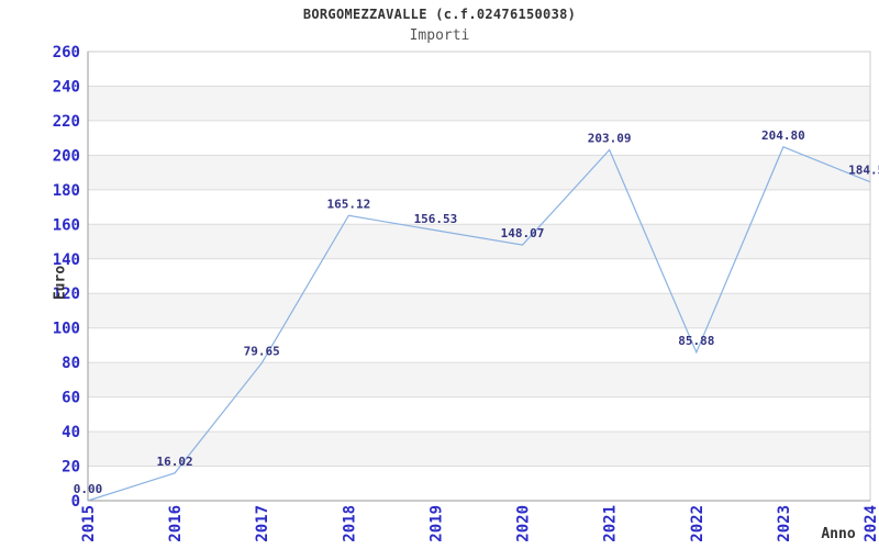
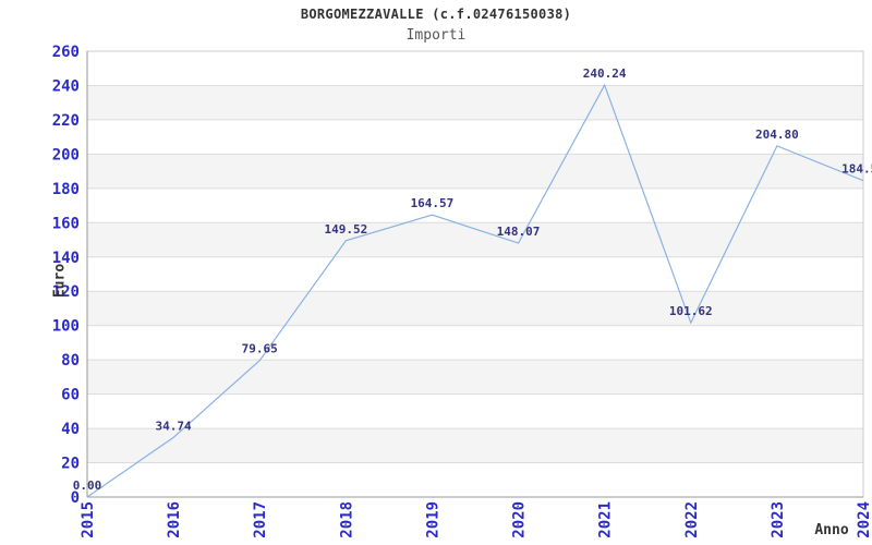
2016: 16.02 -> 34.74
2018: 165.12 -> 149.52
2019: 156.53 -> 164.57
2021: 203.09 -> 240.24
2022: 85.88 -> 101.62
